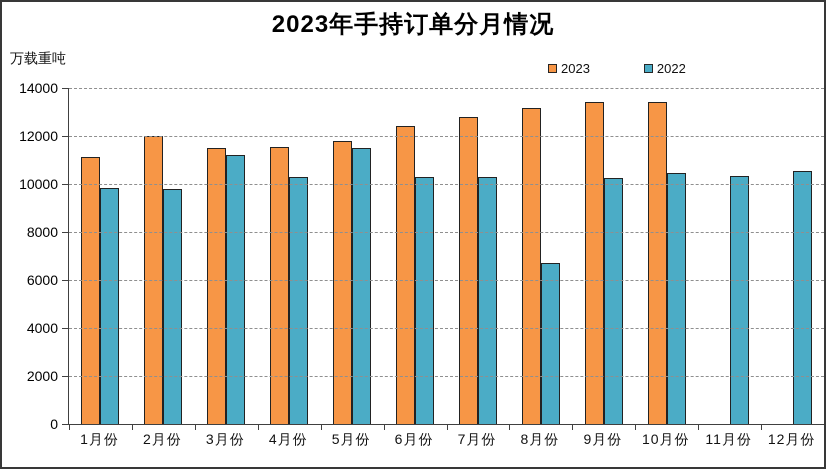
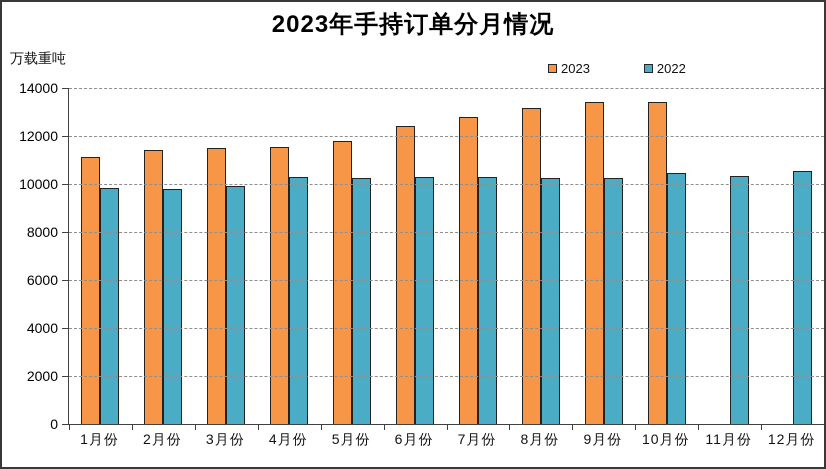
2023/2月份: 12000 -> 11400
2022/3月份: 11200 -> 9900
2022/5月份: 11500 -> 10200
2022/8月份: 6700 -> 10200
